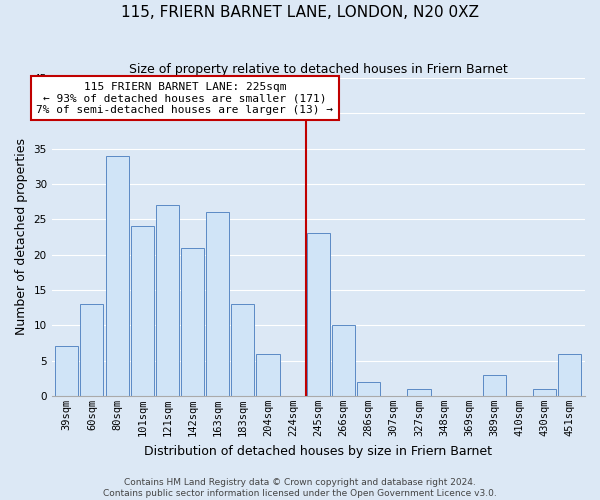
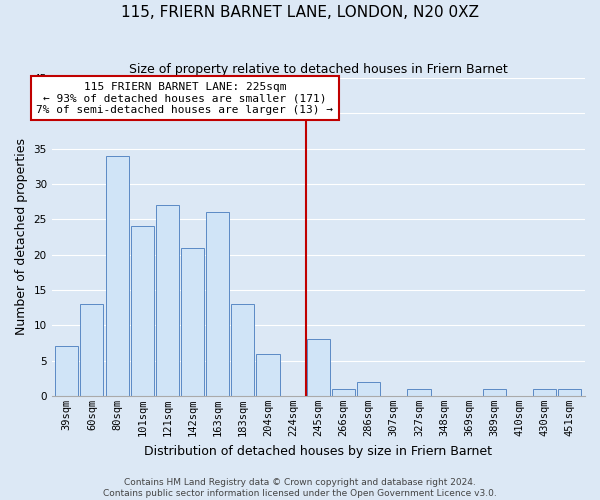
245sqm: 23 -> 8
266sqm: 10 -> 1
389sqm: 3 -> 1
451sqm: 6 -> 1
